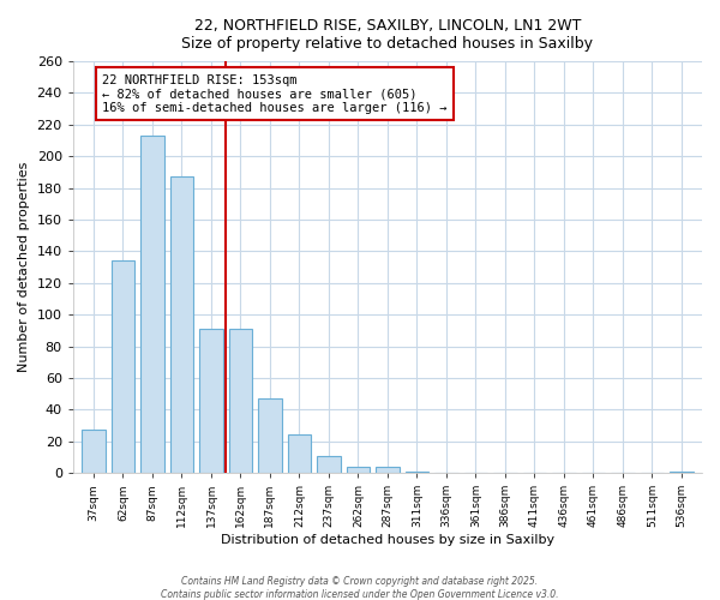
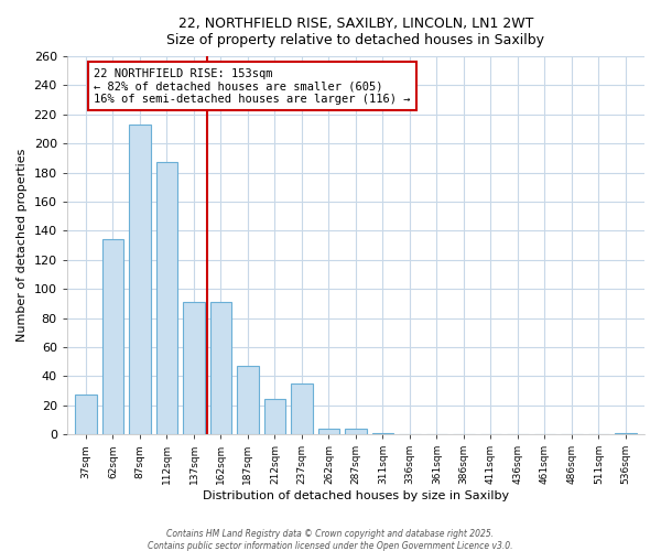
237sqm: 11 -> 35
